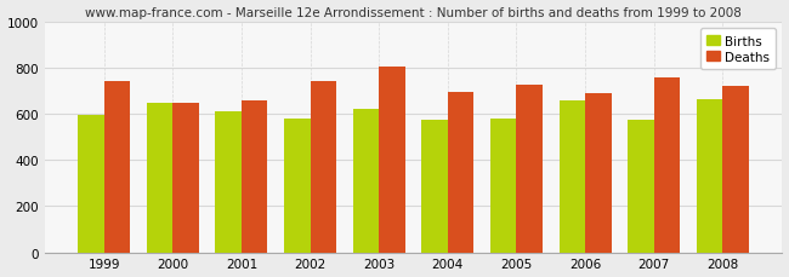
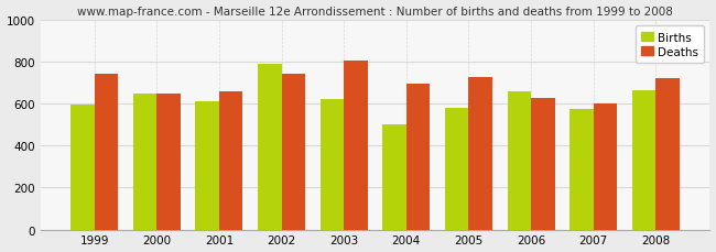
Births/2002: 580 -> 790
Births/2004: 580 -> 500
Deaths/2006: 690 -> 630
Deaths/2007: 760 -> 600
